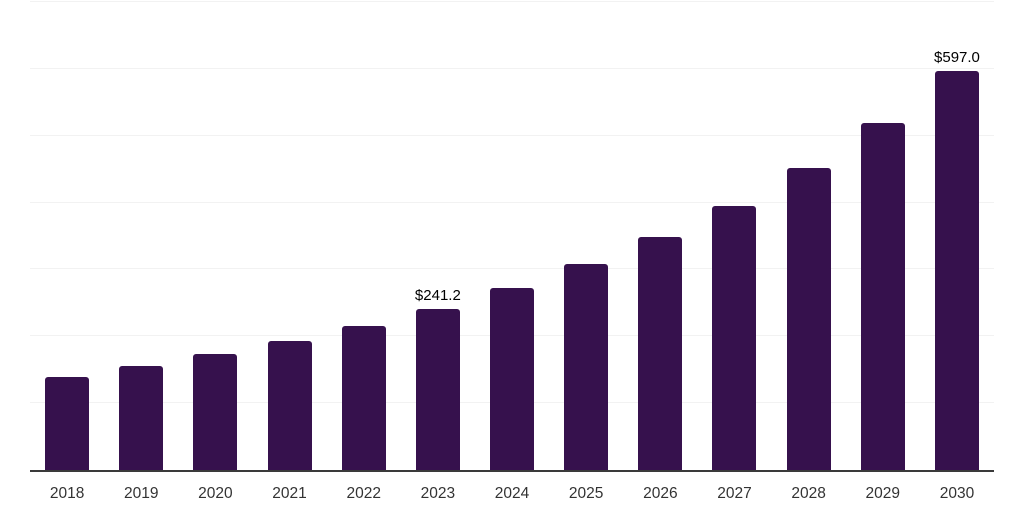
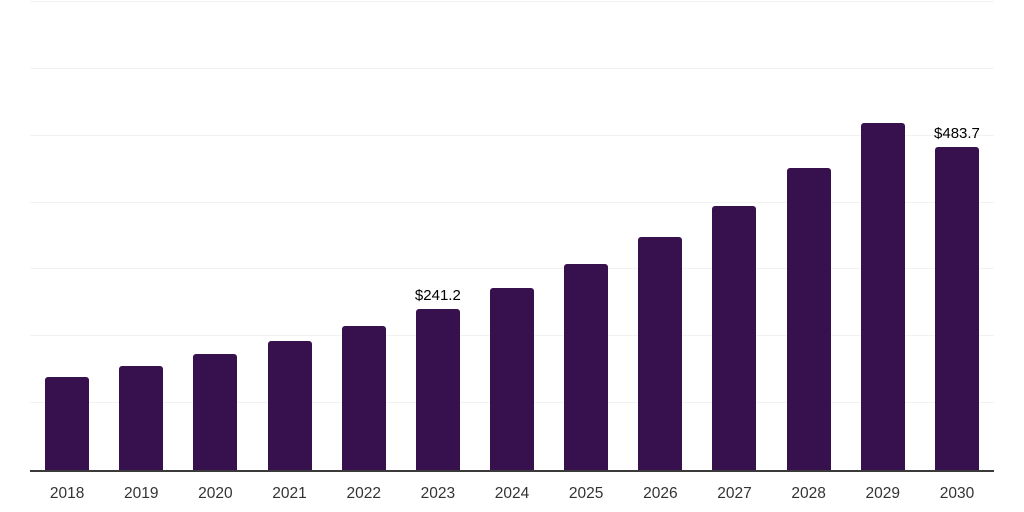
2030: $597.0 -> $483.7
